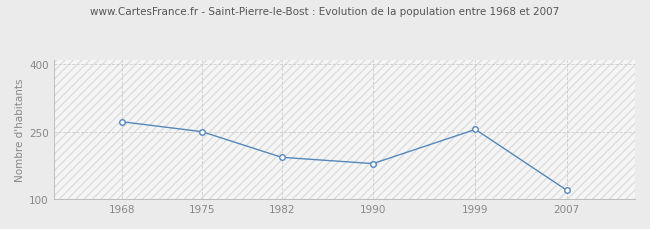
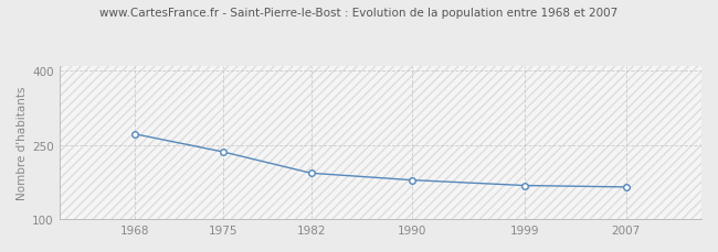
1975: 250 -> 236
1999: 255 -> 168
2007: 120 -> 165
